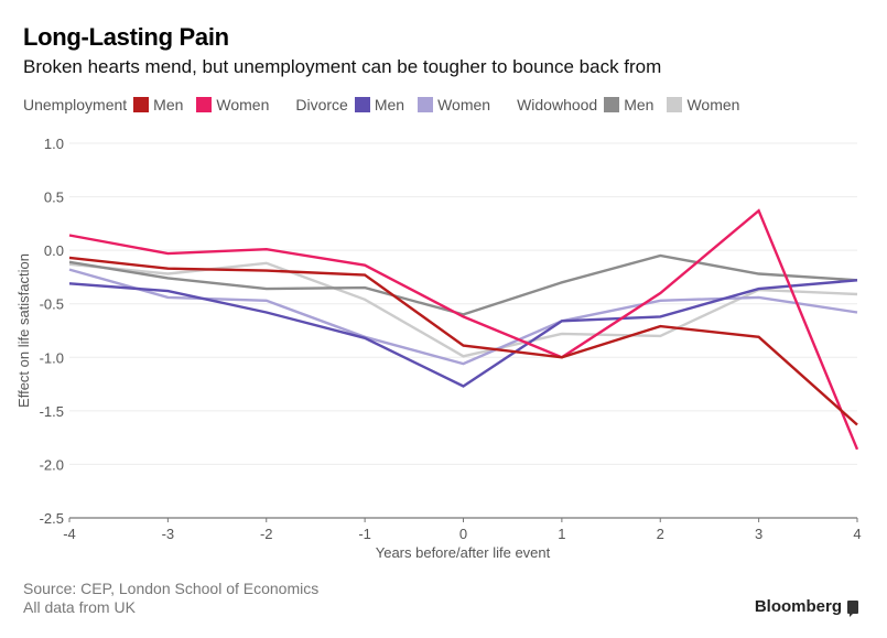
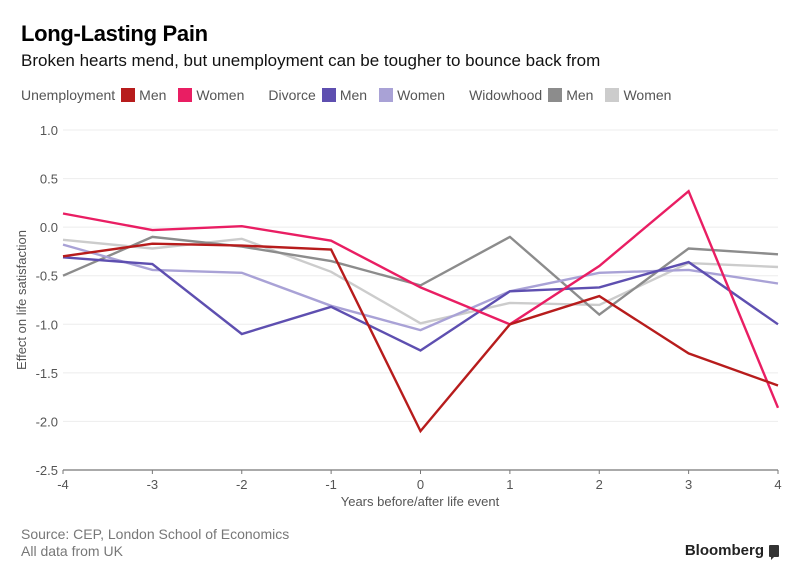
Unemployment Men/-4: -0.1 -> -0.3
Widowhood Men/-4: -0.1 -> -0.5
Widowhood Men/-3: -0.3 -> -0.1
Divorce Men/-2: -0.6 -> -1.1
Widowhood Men/-2: -0.4 -> -0.2
Unemployment Men/0: -0.9 -> -2.1
Widowhood Men/1: -0.3 -> -0.1
Widowhood Men/2: -0.1 -> -0.9
Unemployment Men/3: -0.8 -> -1.3
Divorce Men/4: -0.3 -> -1.0
